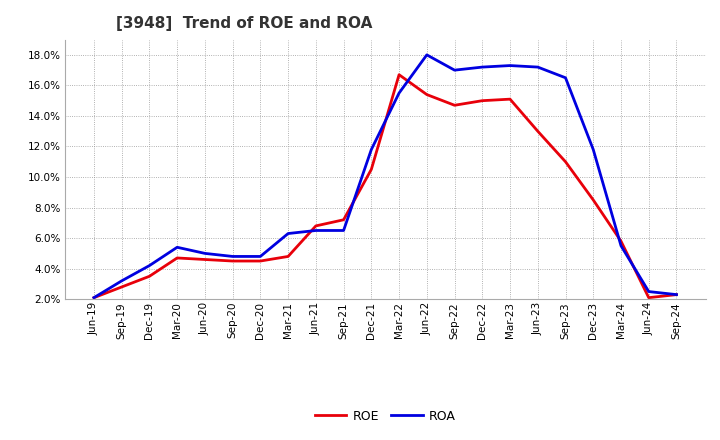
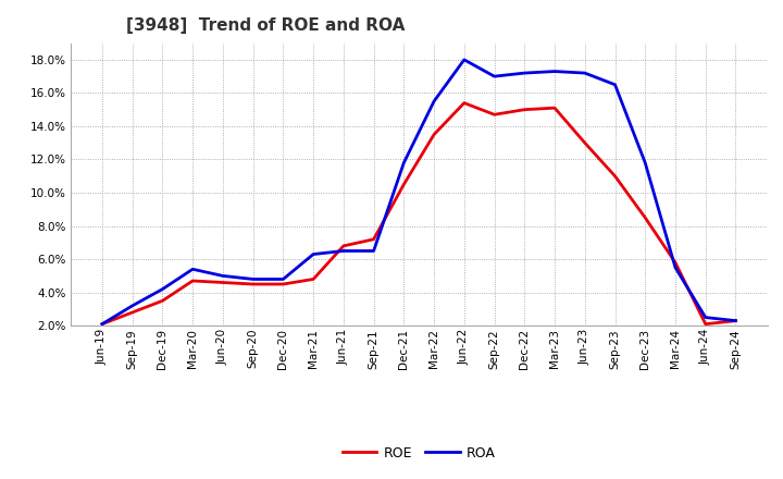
ROE/Mar-22: 16.7% -> 13.5%
